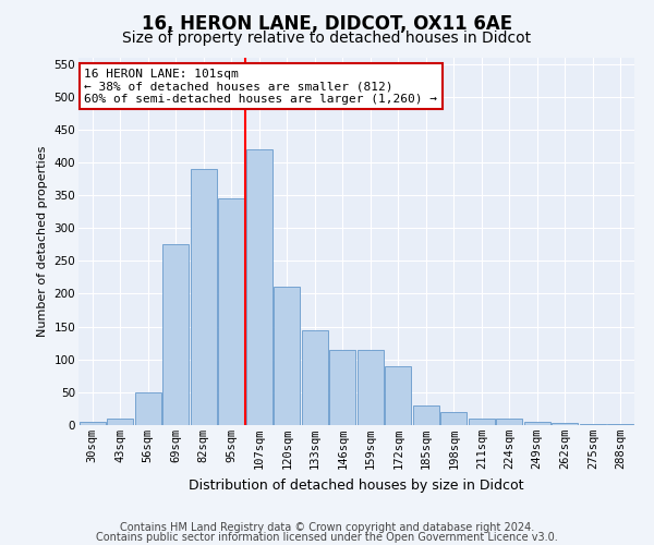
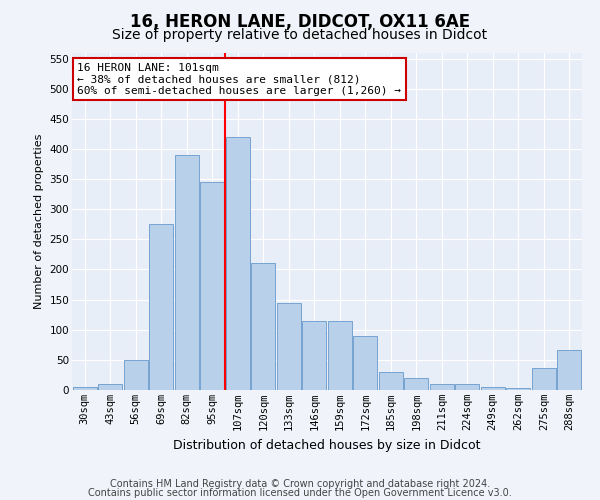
275sqm: 2 -> 36
288sqm: 2 -> 66
